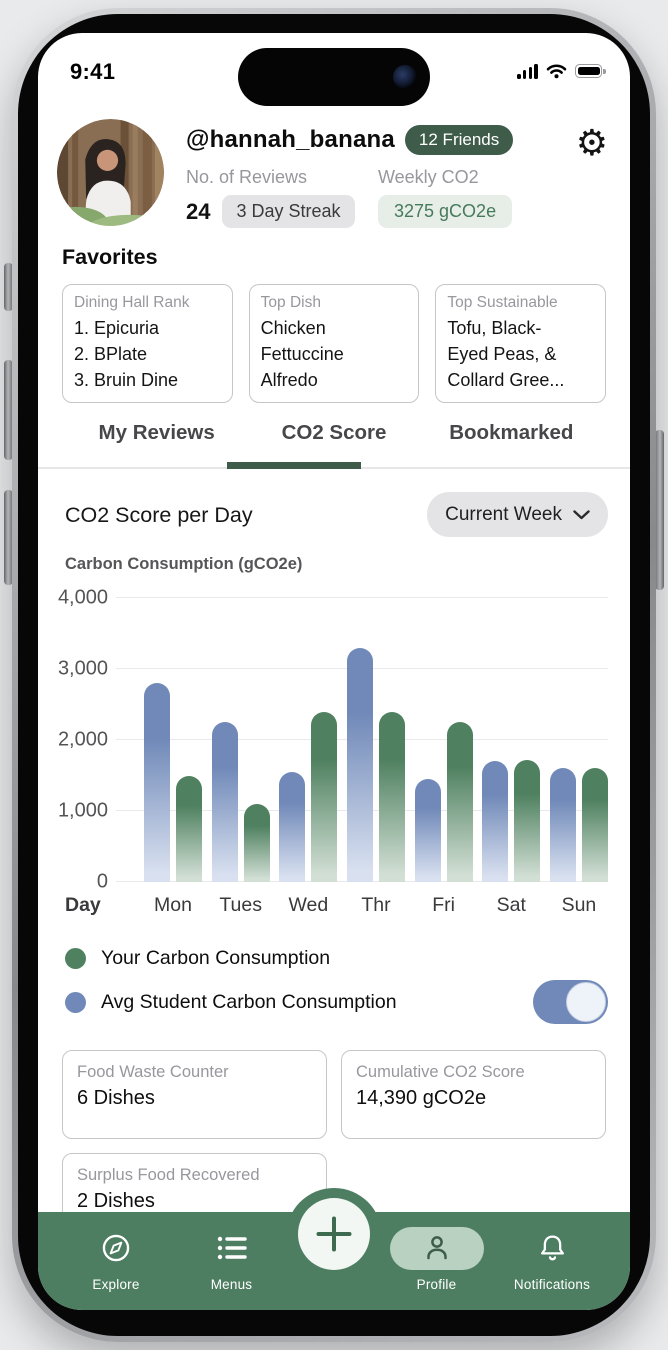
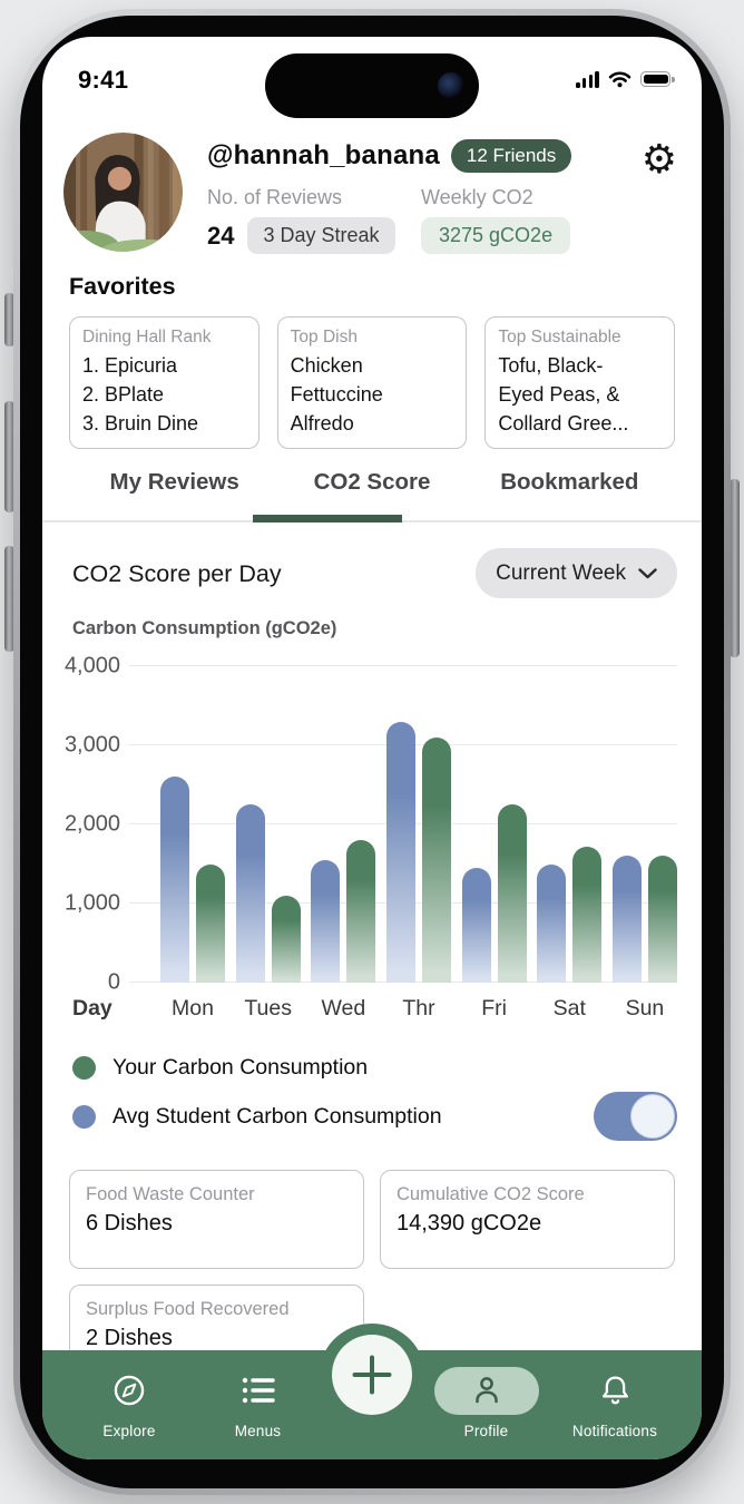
Avg Student Carbon Consumption/Mon: 2800 -> 2600
Your Carbon Consumption/Wed: 2400 -> 1800
Your Carbon Consumption/Thr: 2400 -> 3100
Avg Student Carbon Consumption/Sat: 1700 -> 1500
